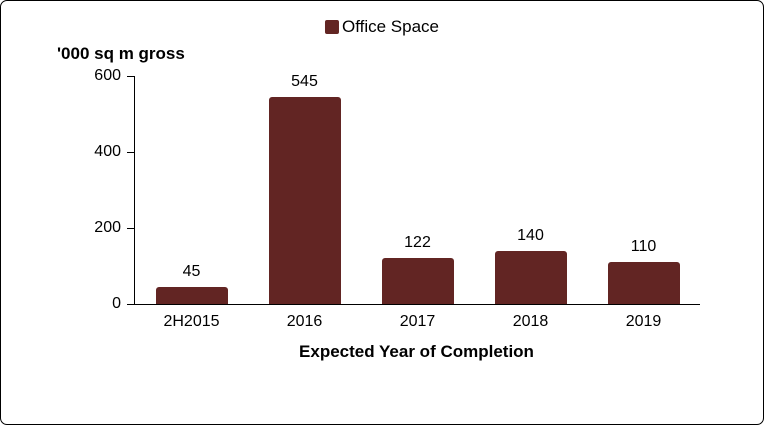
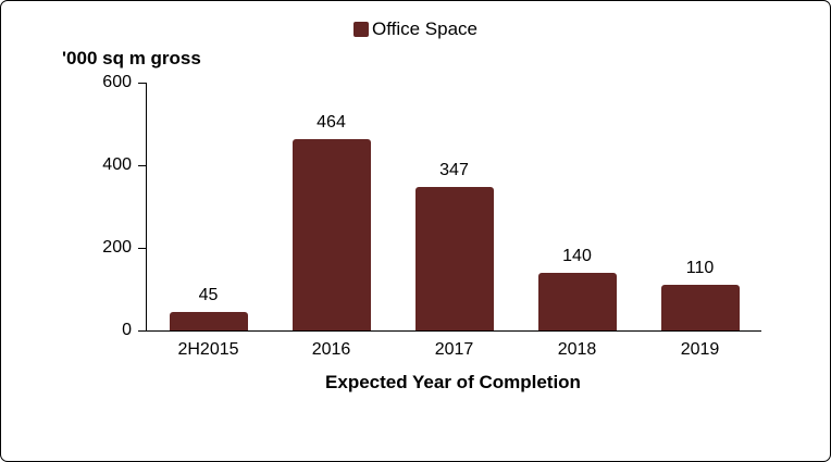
2016: 545 -> 464
2017: 122 -> 347
